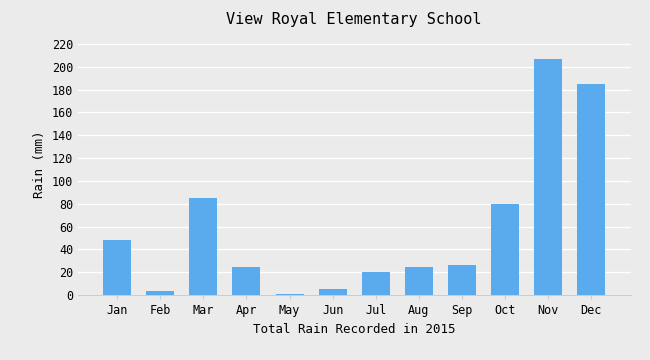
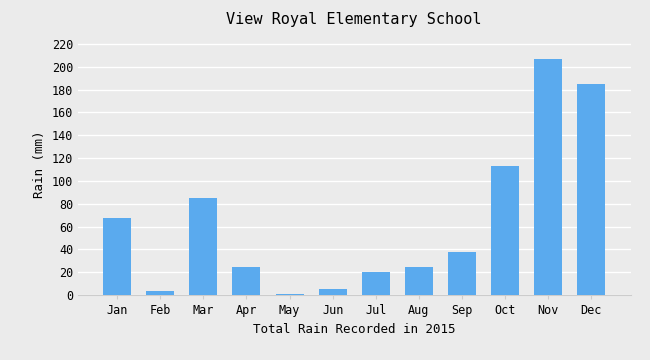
Jan: 48 -> 68
Sep: 26 -> 38
Oct: 80 -> 113
